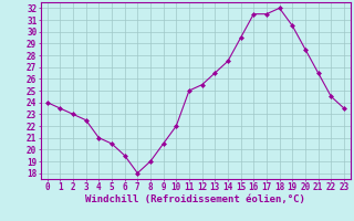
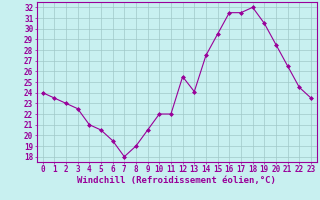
11: 25.0 -> 22.0
13: 26.5 -> 24.1
